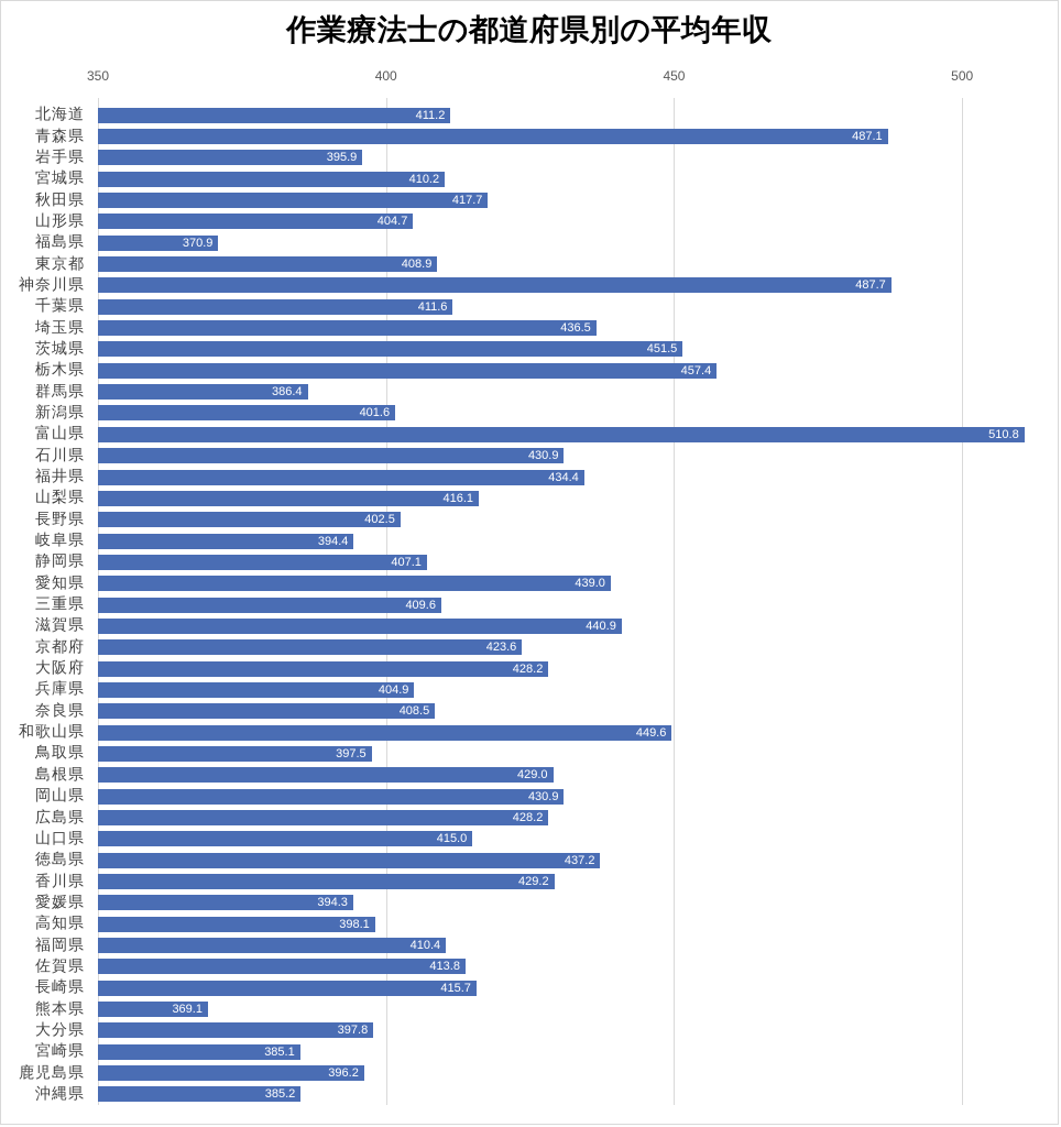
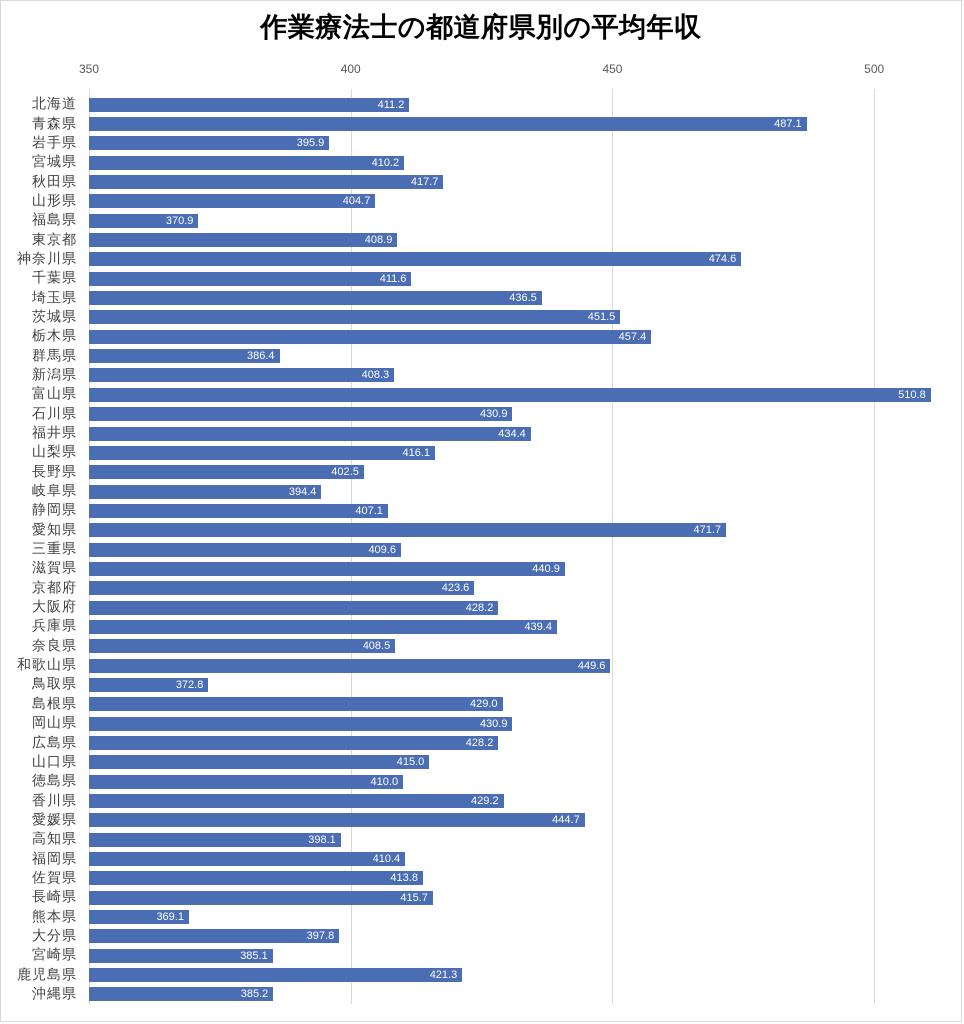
神奈川県: 487.7 -> 474.6
新潟県: 401.6 -> 408.3
愛知県: 439.0 -> 471.7
兵庫県: 404.9 -> 439.4
鳥取県: 397.5 -> 372.8
徳島県: 437.2 -> 410.0
愛媛県: 394.3 -> 444.7
鹿児島県: 396.2 -> 421.3
